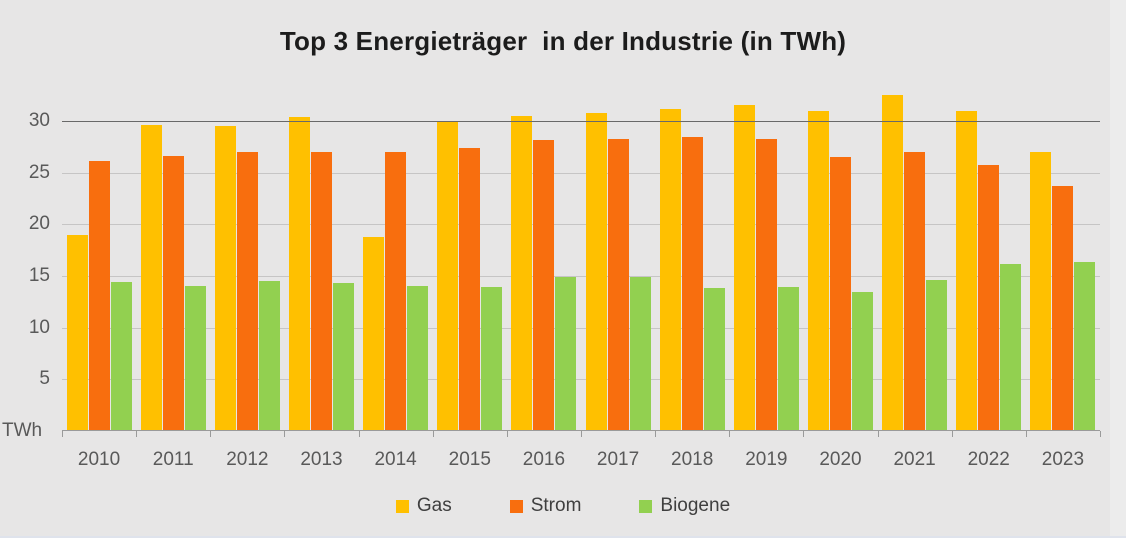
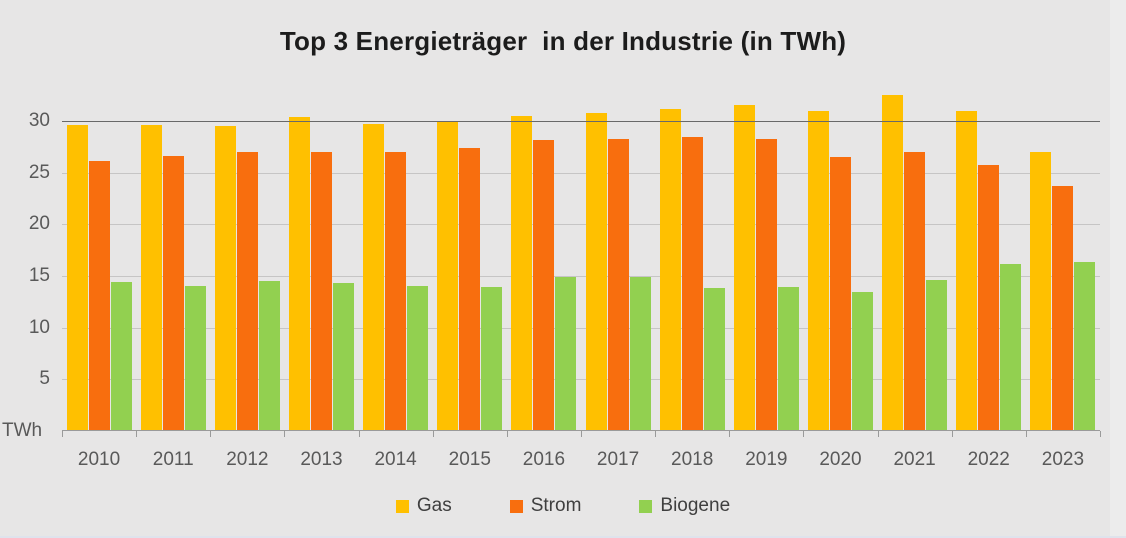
Gas/2010: 18.9 -> 29.5
Gas/2014: 18.7 -> 29.6
